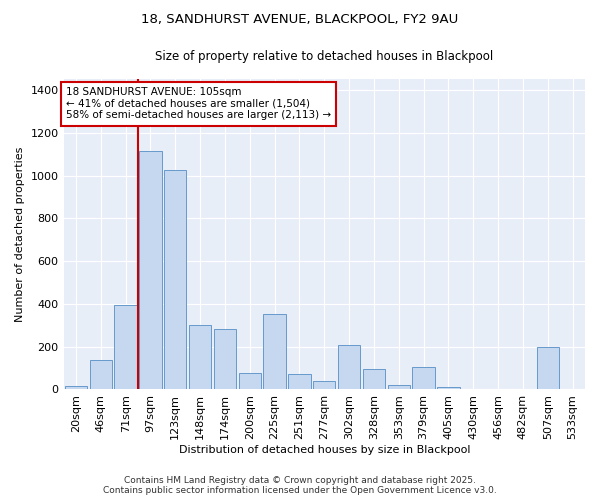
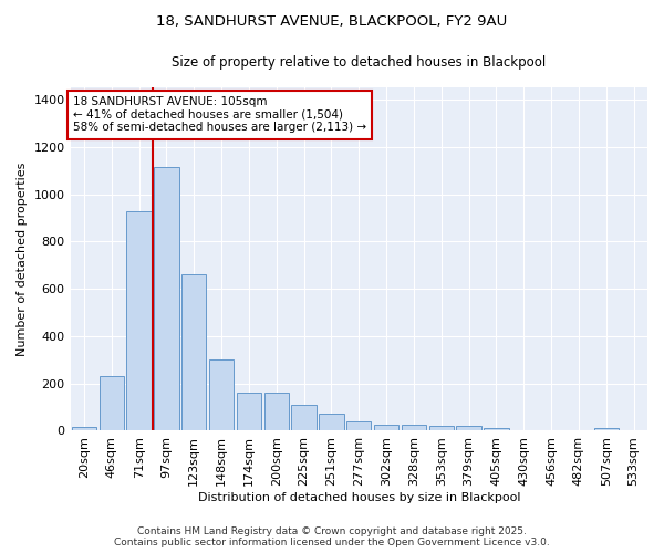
46sqm: 140 -> 230
71sqm: 395 -> 930
123sqm: 1025 -> 660
174sqm: 285 -> 160
200sqm: 75 -> 160
225sqm: 355 -> 110
302sqm: 210 -> 25
328sqm: 95 -> 25
379sqm: 105 -> 20
507sqm: 200 -> 13
